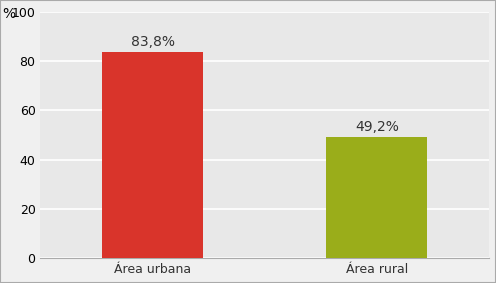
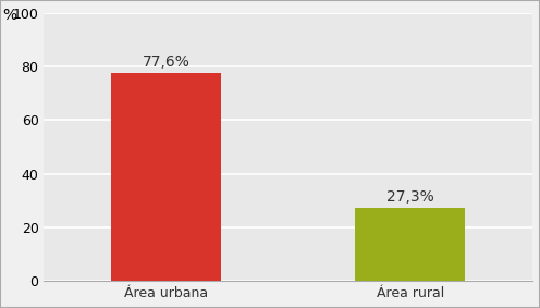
Área urbana: 83,8% -> 77,6%
Área rural: 49,2% -> 27,3%
